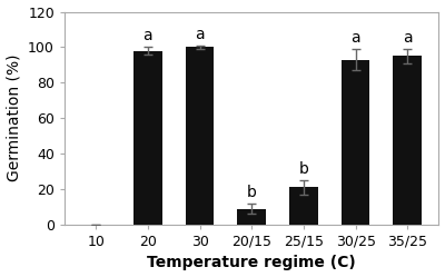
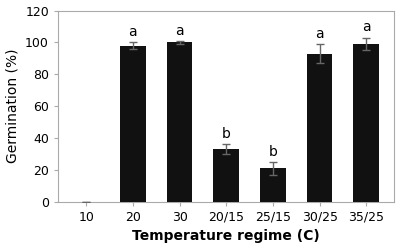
20/15: 9 -> 33
35/25: 95 -> 99
